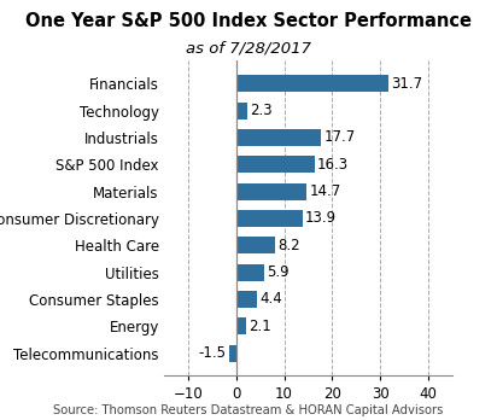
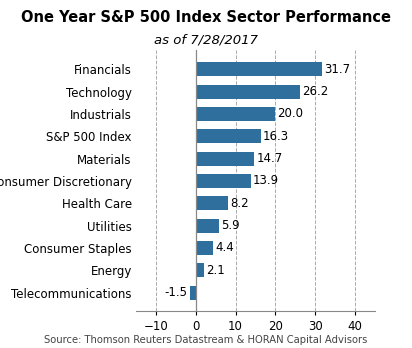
Technology: 2.3 -> 26.2
Industrials: 17.7 -> 20.0
